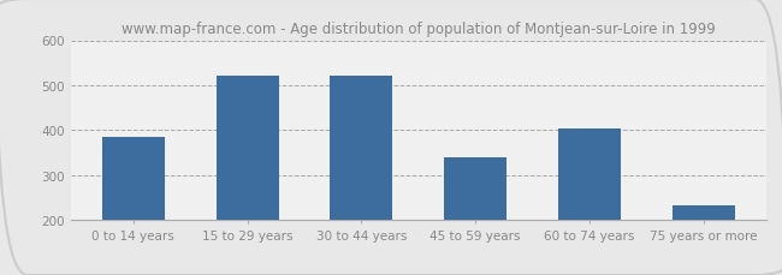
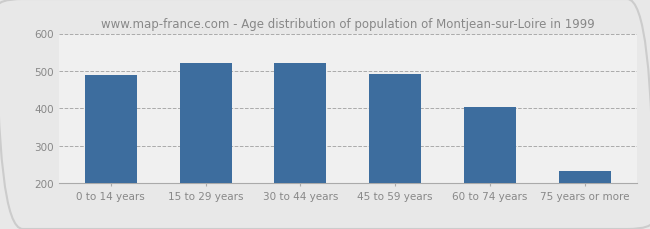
0 to 14 years: 385 -> 490
45 to 59 years: 340 -> 492
